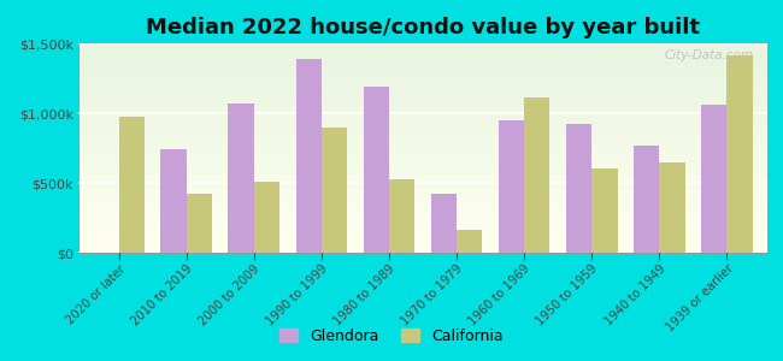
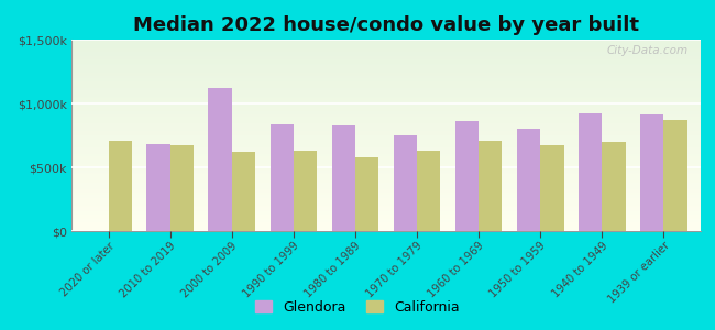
California/2020 or later: $970k -> $710k
Glendora/2010 to 2019: $740k -> $680k
California/2010 to 2019: $420k -> $680k
Glendora/2000 to 2009: $1,070k -> $1,120k
California/2000 to 2009: $510k -> $620k
Glendora/1990 to 1999: $1,390k -> $840k
California/1990 to 1999: $900k -> $630k
Glendora/1980 to 1989: $1,190k -> $830k
California/1980 to 1989: $530k -> $580k
Glendora/1970 to 1979: $420k -> $750k
California/1970 to 1979: $160k -> $630k
Glendora/1960 to 1969: $950k -> $860k
California/1960 to 1969: $1,110k -> $710k
Glendora/1950 to 1959: $920k -> $800k
California/1950 to 1959: $600k -> $670k
Glendora/1940 to 1949: $770k -> $920k
California/1940 to 1949: $650k -> $700k
Glendora/1939 or earlier: $1,060k -> $910k
California/1939 or earlier: $1,410k -> $870k
